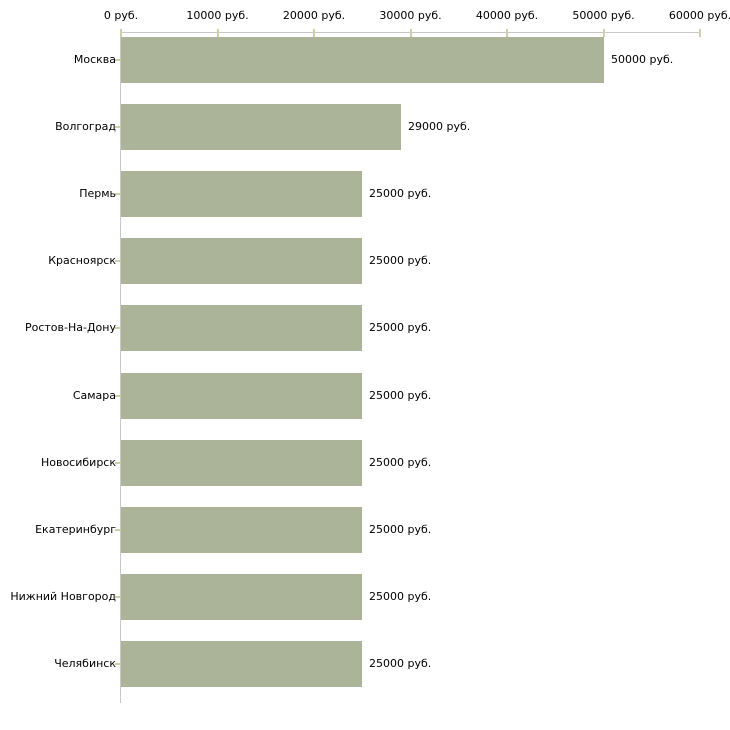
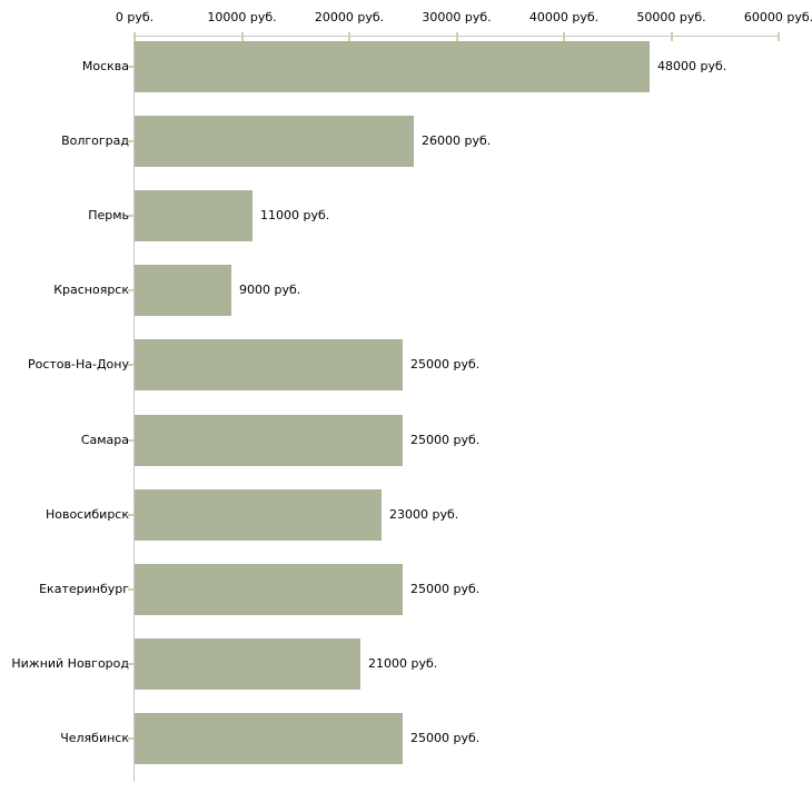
Москва: 50000 -> 48000
Волгоград: 29000 -> 26000
Пермь: 25000 -> 11000
Красноярск: 25000 -> 9000
Новосибирск: 25000 -> 23000
Нижний Новгород: 25000 -> 21000
